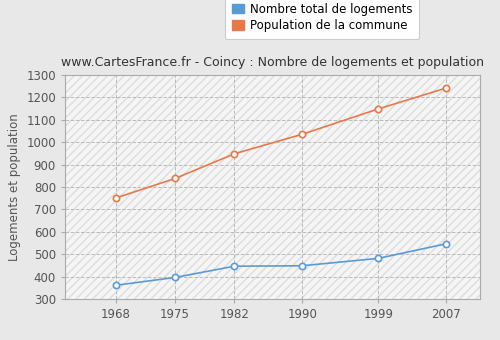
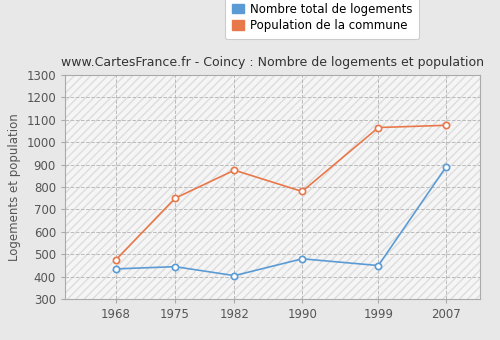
Nombre total de logements/1968: 362 -> 435
Population de la commune/1968: 751 -> 475
Nombre total de logements/1975: 397 -> 445
Population de la commune/1975: 838 -> 750
Nombre total de logements/1982: 447 -> 405
Population de la commune/1982: 948 -> 875
Nombre total de logements/1990: 449 -> 480
Population de la commune/1990: 1035 -> 780
Nombre total de logements/1999: 482 -> 450
Population de la commune/1999: 1148 -> 1065
Nombre total de logements/2007: 547 -> 890
Population de la commune/2007: 1241 -> 1075
